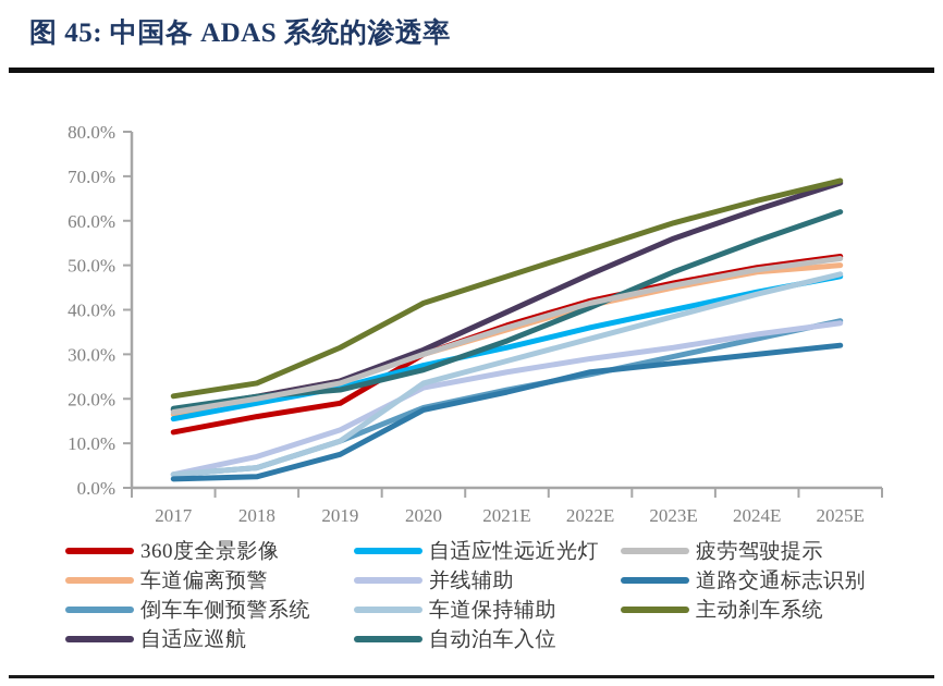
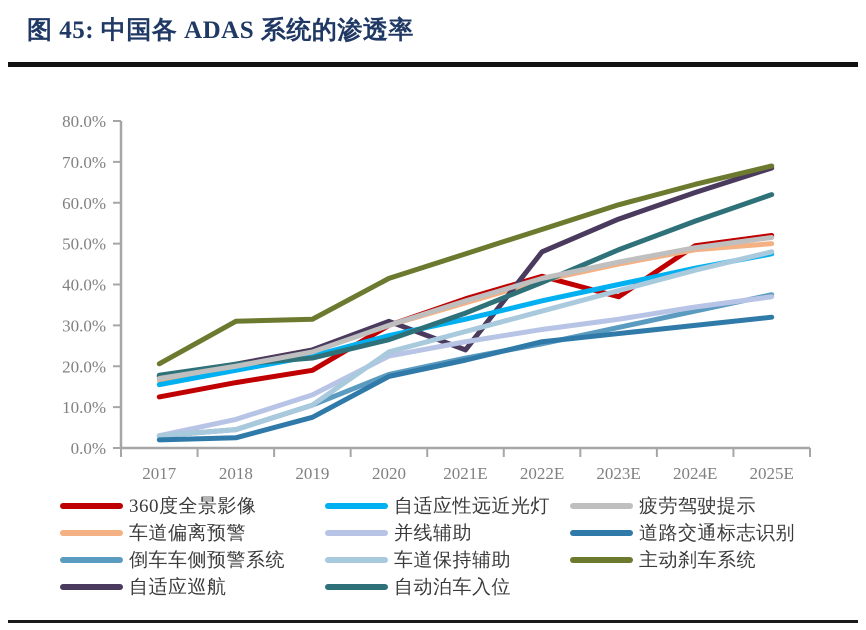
主动刹车系统/2018: 24% -> 31%
自适应巡航/2021E: 40% -> 24%
360度全景影像/2023E: 46% -> 37%
